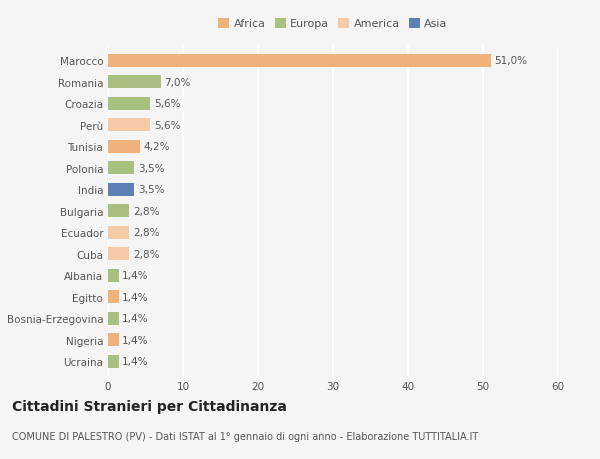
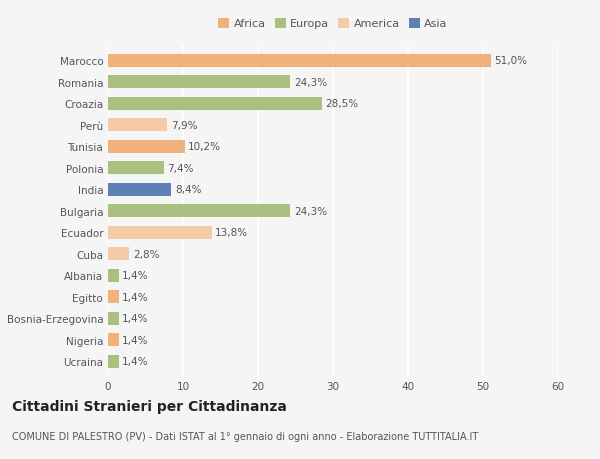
Romania: 7,0% -> 24,3%
Croazia: 5,6% -> 28,5%
Perù: 5,6% -> 7,9%
Tunisia: 4,2% -> 10,2%
Polonia: 3,5% -> 7,4%
India: 3,5% -> 8,4%
Bulgaria: 2,8% -> 24,3%
Ecuador: 2,8% -> 13,8%
